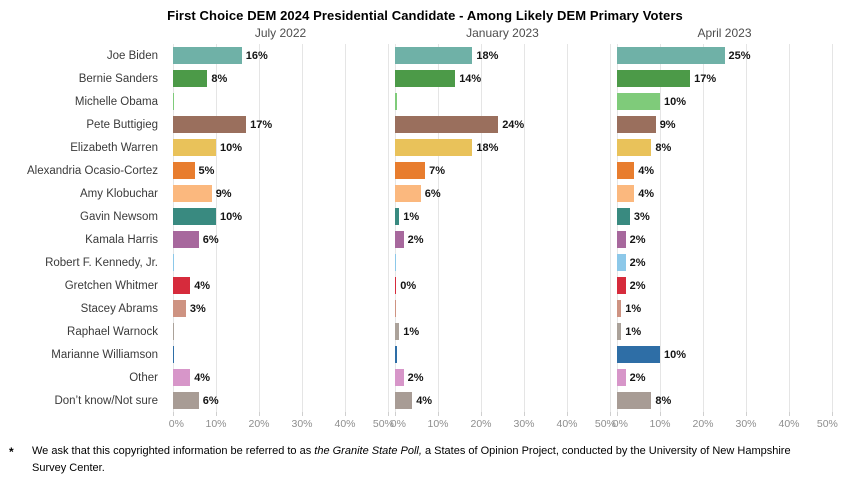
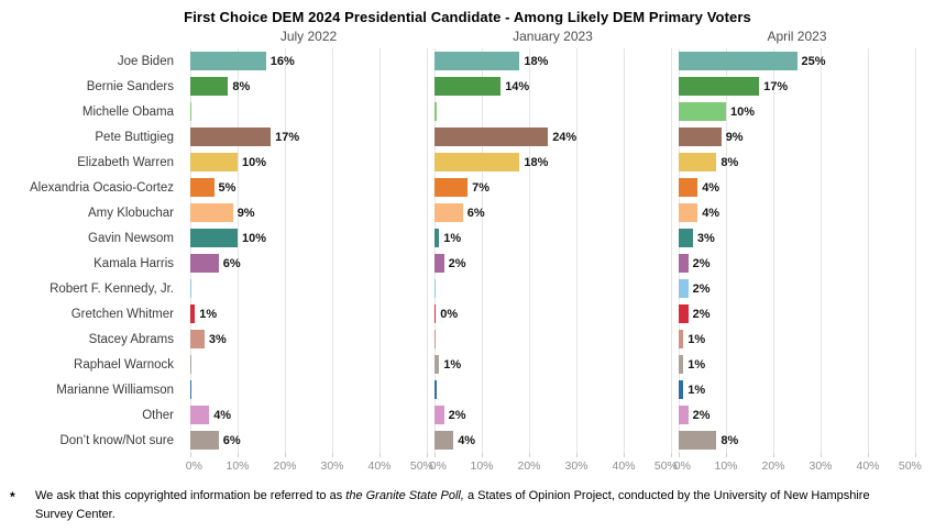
July 2022/Gretchen Whitmer: 4% -> 1%
April 2023/Marianne Williamson: 10% -> 1%
